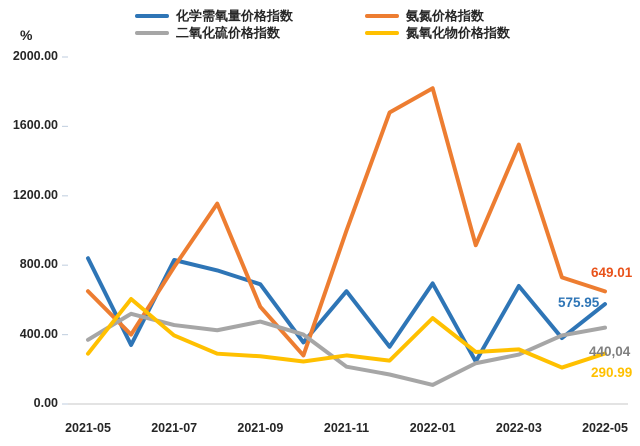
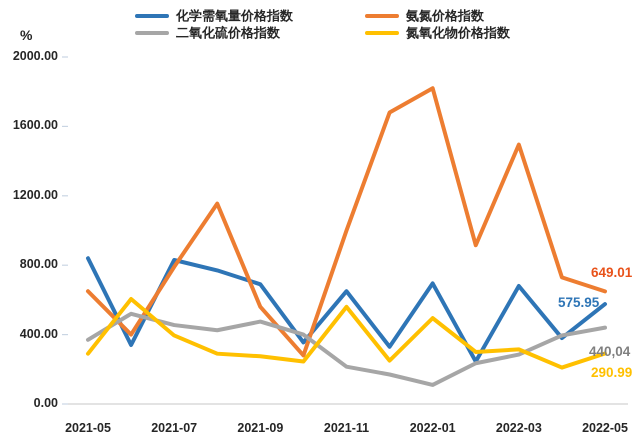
氮氧化物价格指数/2021-11: 280 -> 560
